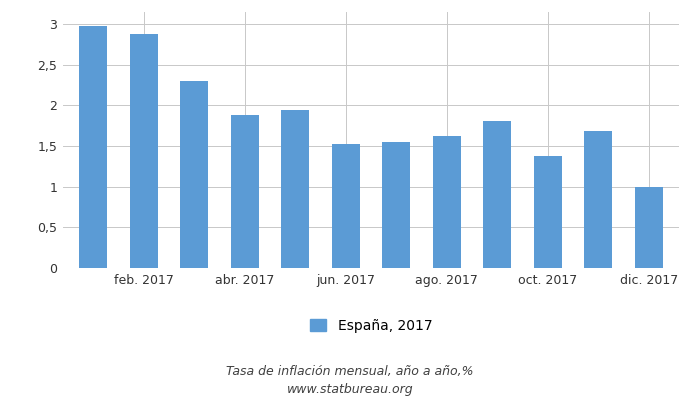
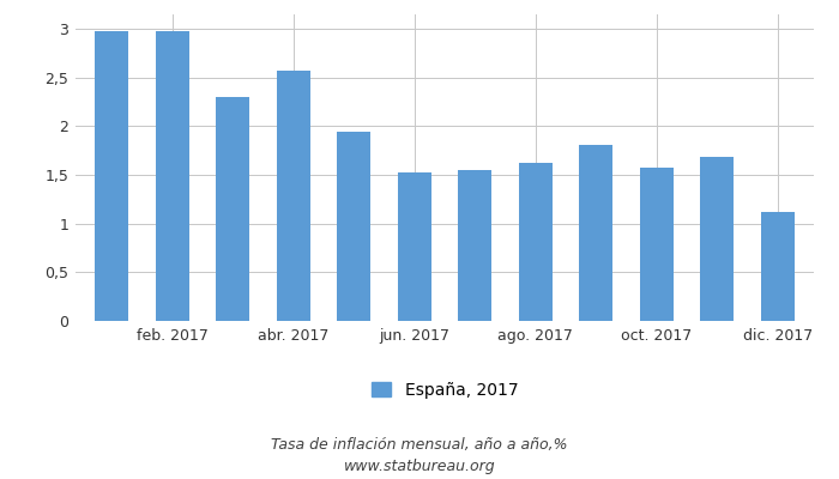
feb. 2017: 2,88 -> 2,98
abr. 2017: 1,88 -> 2,57
oct. 2017: 1,38 -> 1,57
dic. 2017: 1,00 -> 1,12
